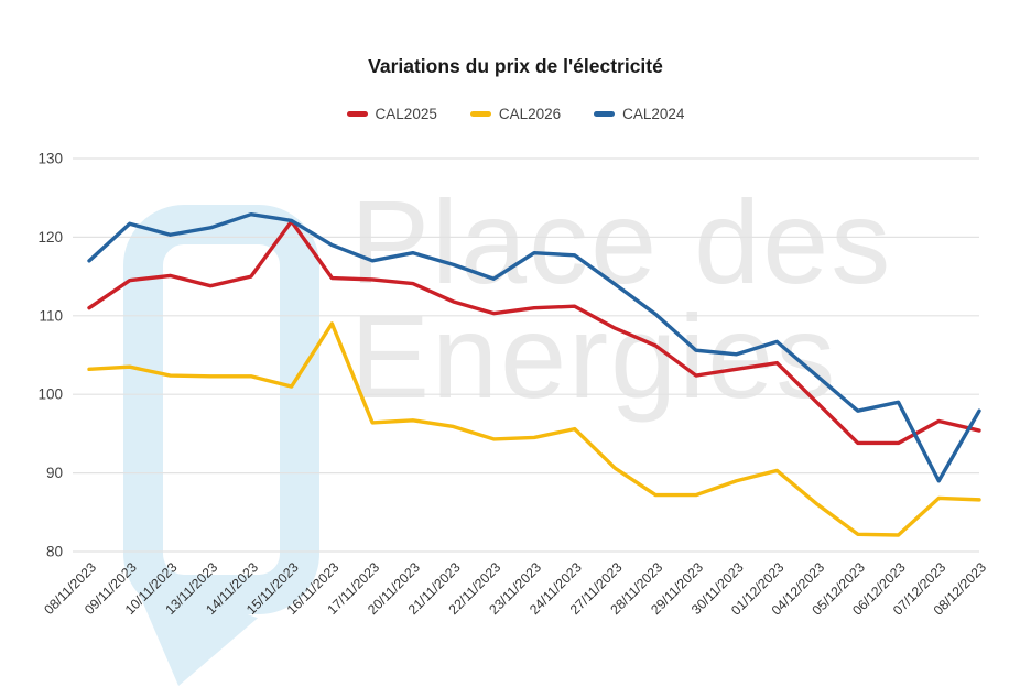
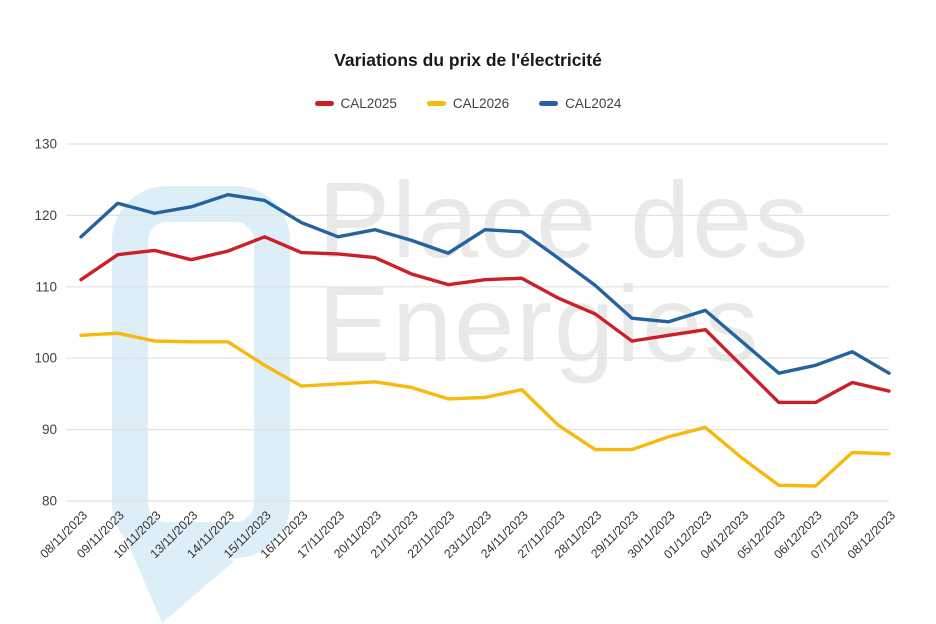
CAL2025/15/11/2023: 122 -> 117
CAL2026/15/11/2023: 101 -> 99
CAL2026/16/11/2023: 109 -> 96
CAL2024/07/12/2023: 89 -> 101
